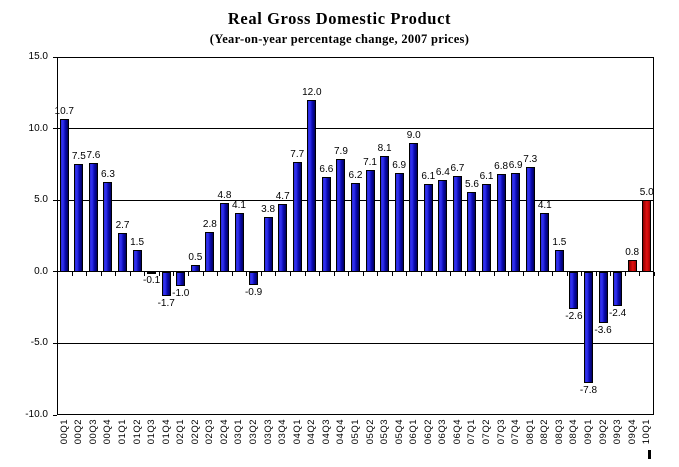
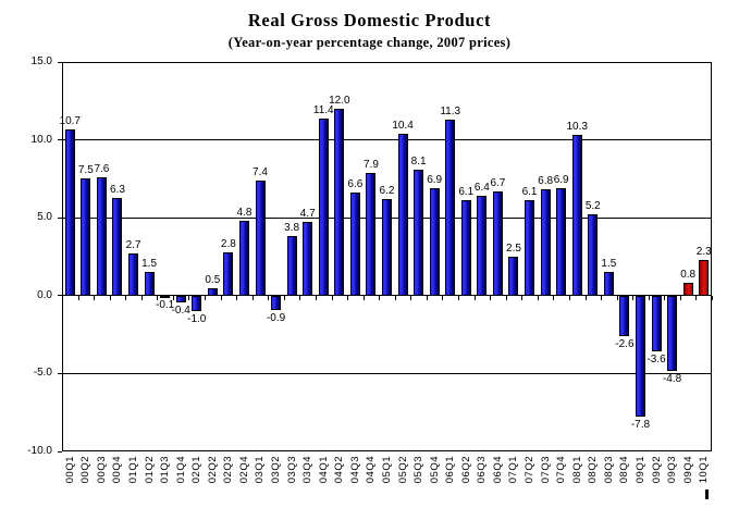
01Q4: -1.7 -> -0.4
03Q1: 4.1 -> 7.4
04Q1: 7.7 -> 11.4
05Q2: 7.1 -> 10.4
06Q1: 9.0 -> 11.3
07Q1: 5.6 -> 2.5
08Q1: 7.3 -> 10.3
08Q2: 4.1 -> 5.2
09Q3: -2.4 -> -4.8
10Q1: 5.0 -> 2.3
